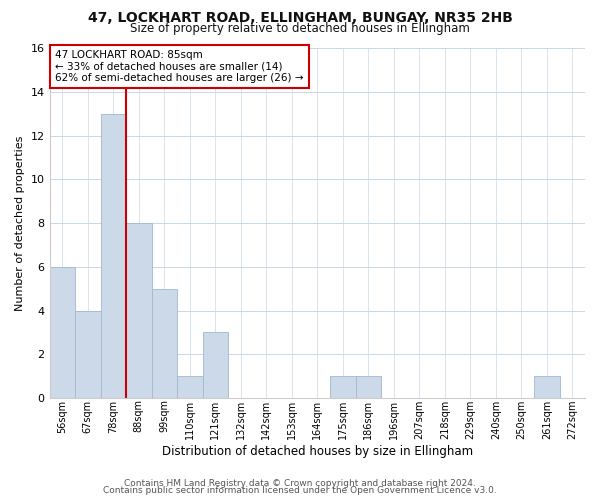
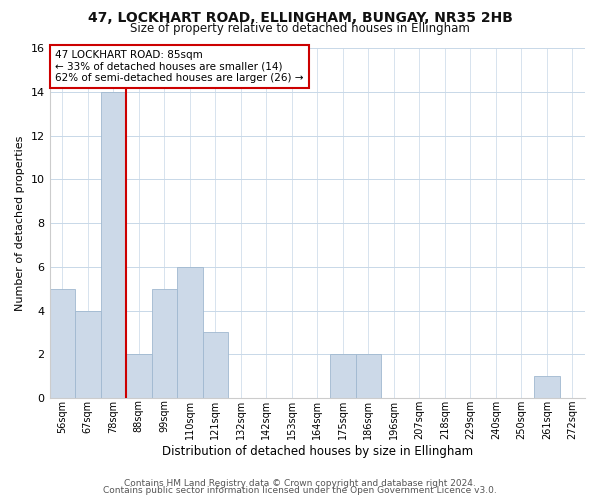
56sqm: 6 -> 5
78sqm: 13 -> 14
88sqm: 8 -> 2
110sqm: 1 -> 6
175sqm: 1 -> 2
186sqm: 1 -> 2
